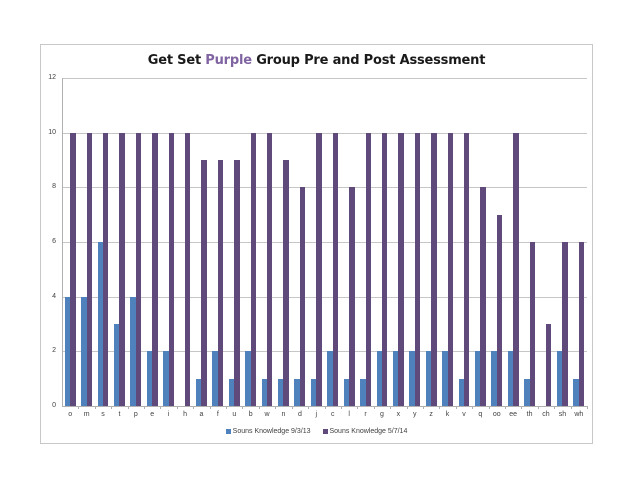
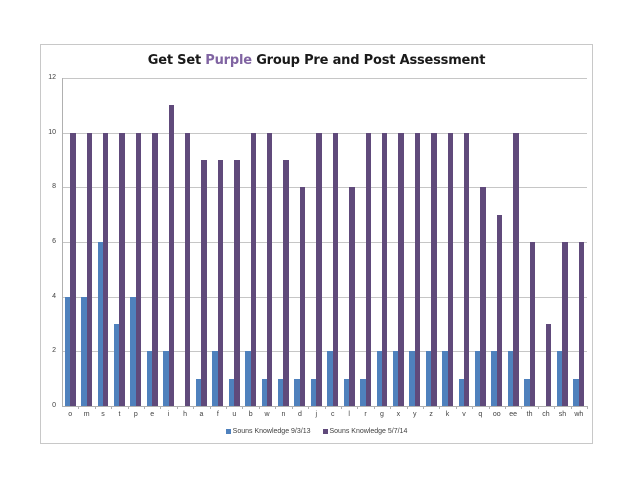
Souns Knowledge 5/7/14/i: 10 -> 11
